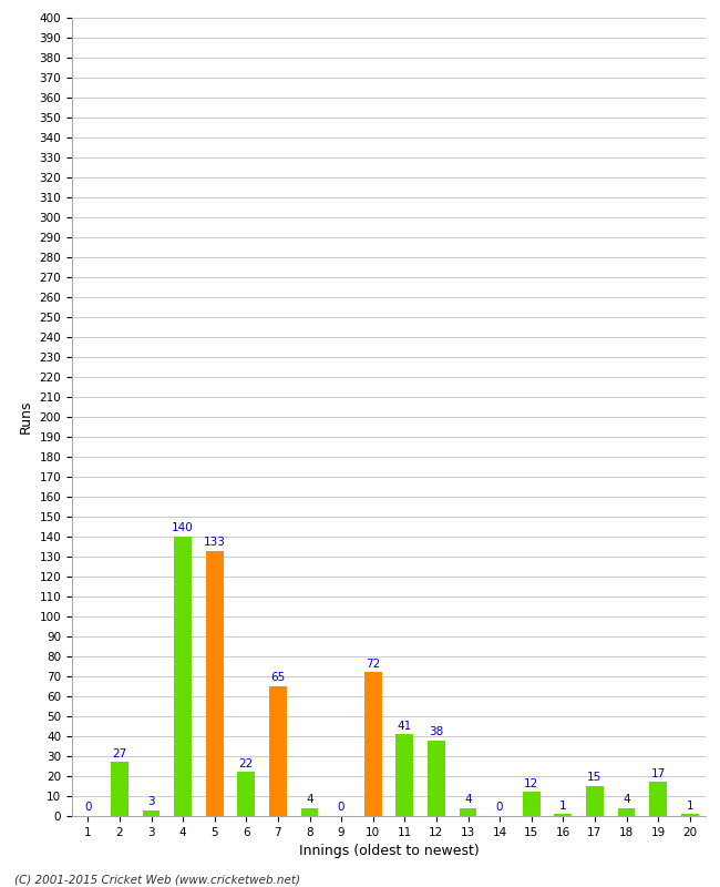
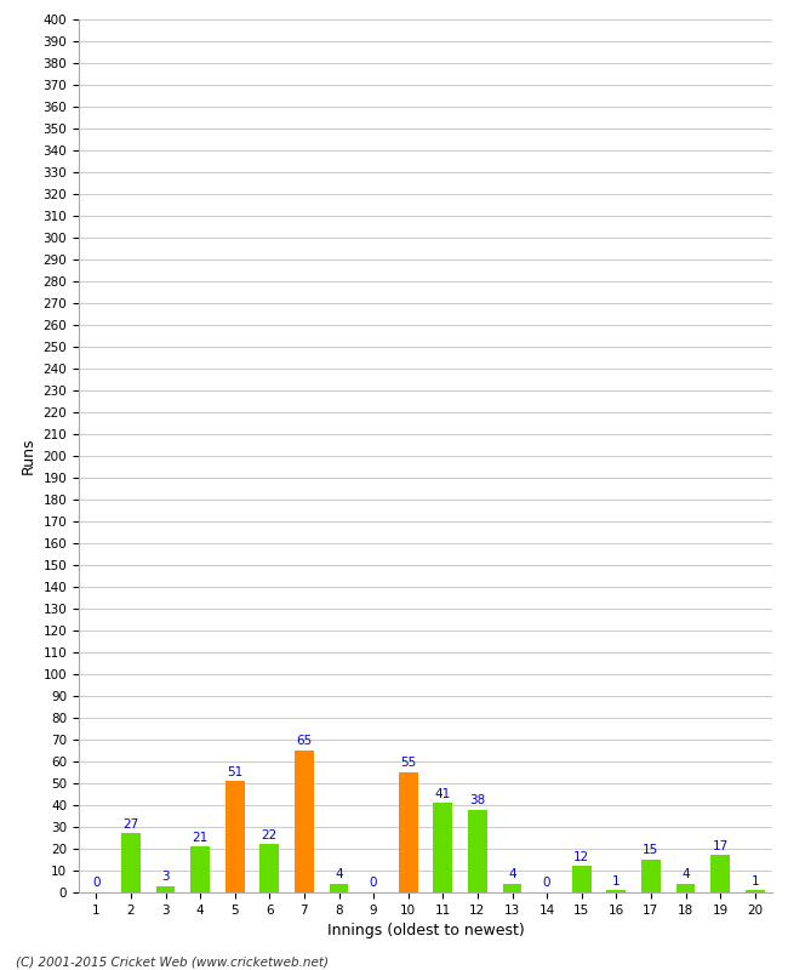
4: 140 -> 21
5: 133 -> 51
10: 72 -> 55
